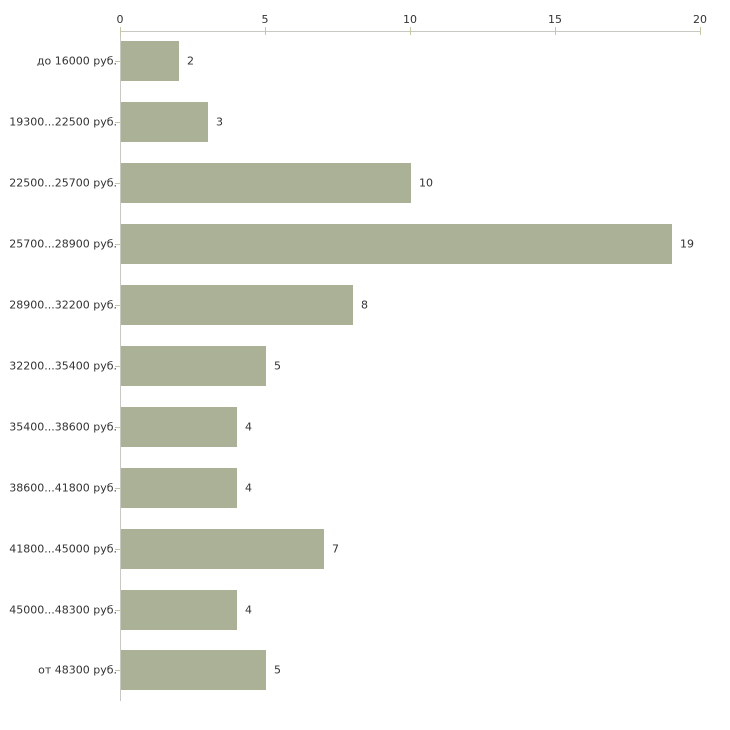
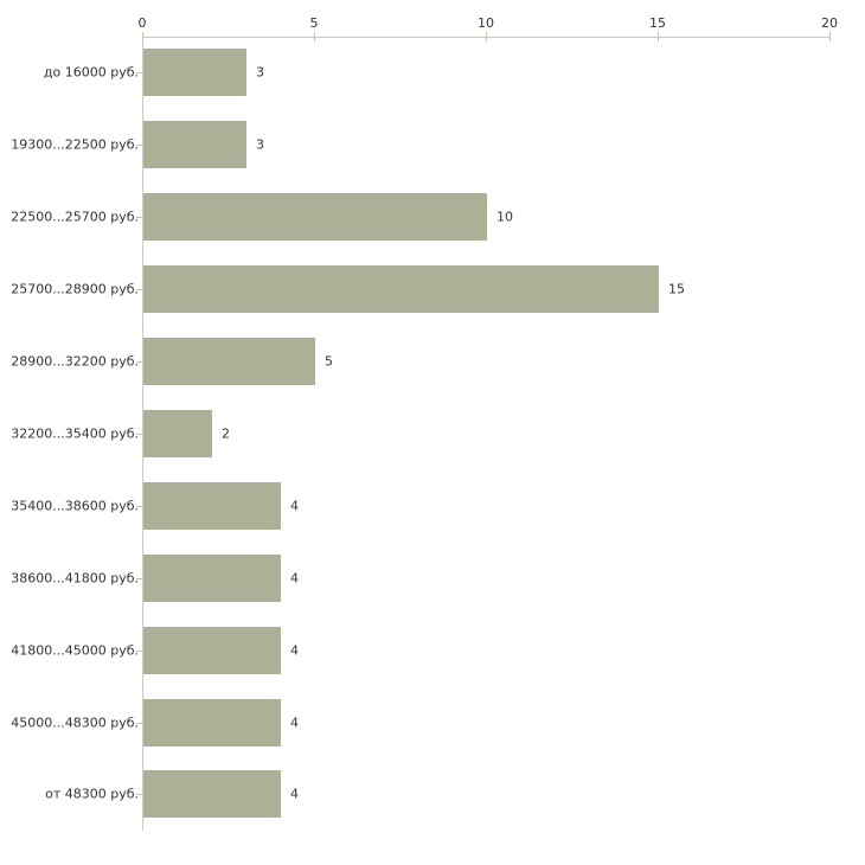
до 16000 руб.: 2 -> 3
25700...28900 руб.: 19 -> 15
28900...32200 руб.: 8 -> 5
32200...35400 руб.: 5 -> 2
41800...45000 руб.: 7 -> 4
от 48300 руб.: 5 -> 4
